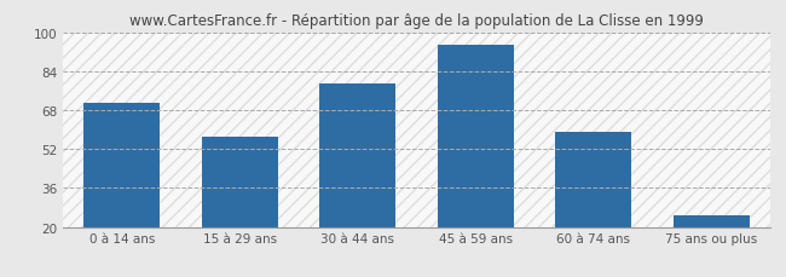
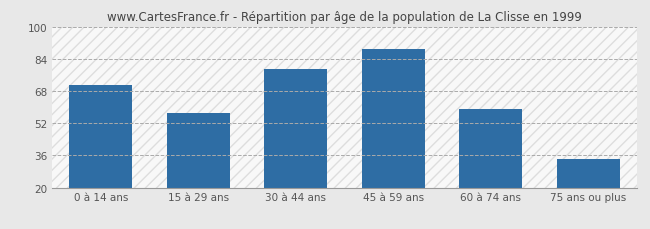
45 à 59 ans: 95 -> 89
75 ans ou plus: 25 -> 34
